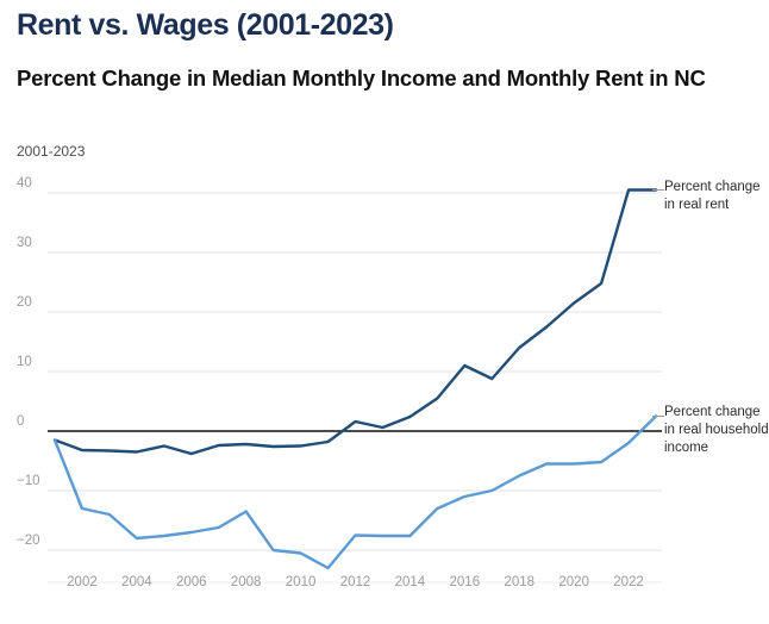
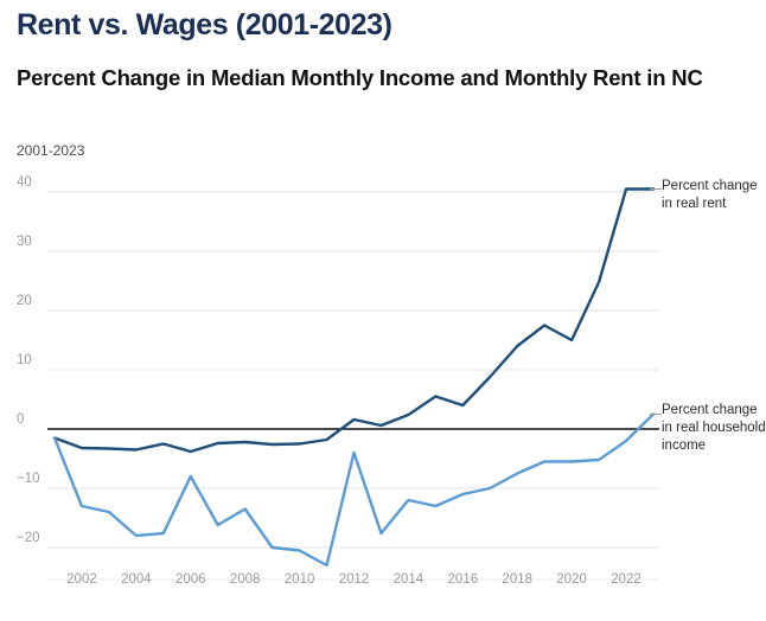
Percent change in real household income/2006: -17 -> -8
Percent change in real household income/2012: -18 -> -4
Percent change in real household income/2014: -18 -> -12
Percent change in real rent/2016: 11 -> 4
Percent change in real rent/2020: 22 -> 15
